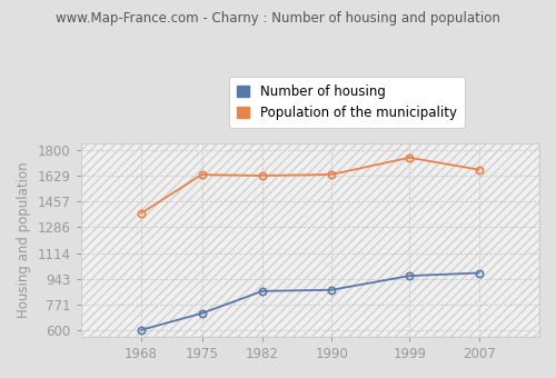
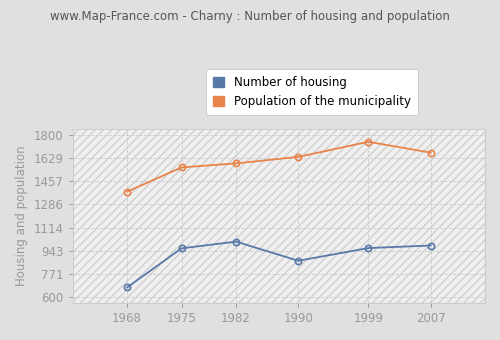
Number of housing/1968: 600 -> 670
Number of housing/1975: 710 -> 960
Population of the municipality/1975: 1640 -> 1560
Number of housing/1982: 860 -> 1010
Population of the municipality/1982: 1630 -> 1590
